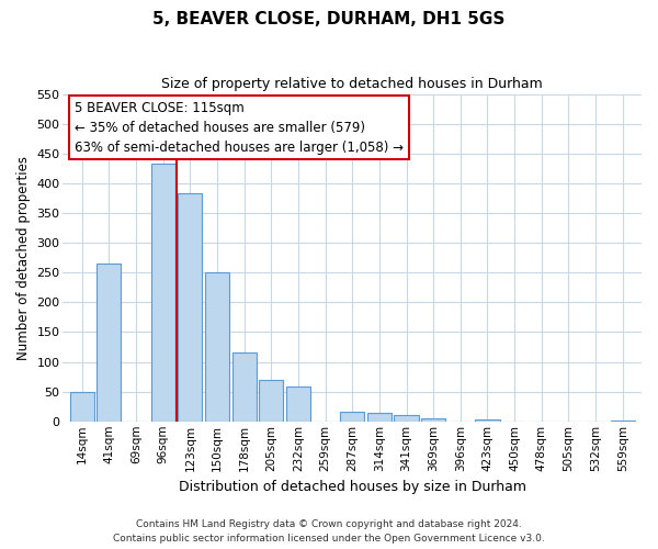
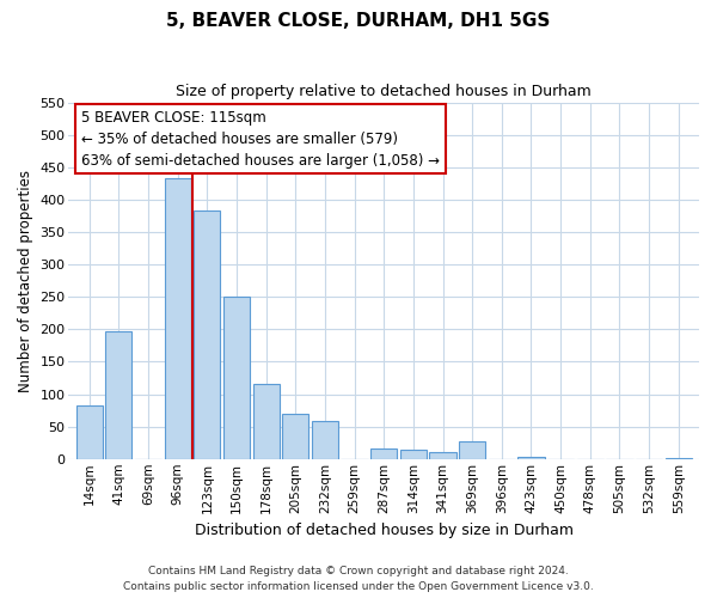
14sqm: 50 -> 82
41sqm: 265 -> 196
369sqm: 6 -> 28
